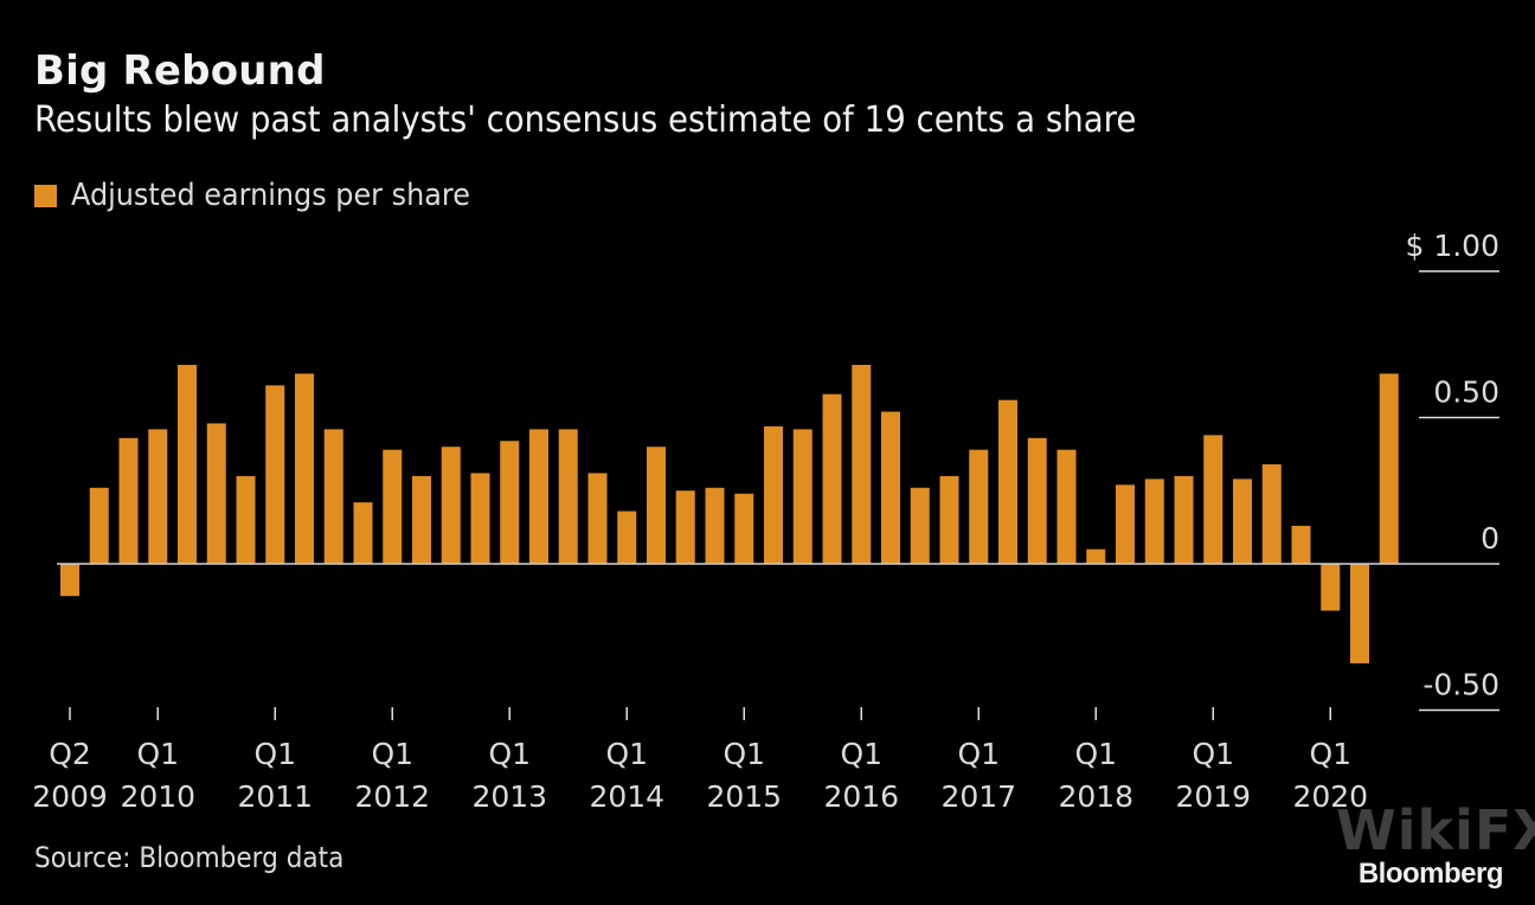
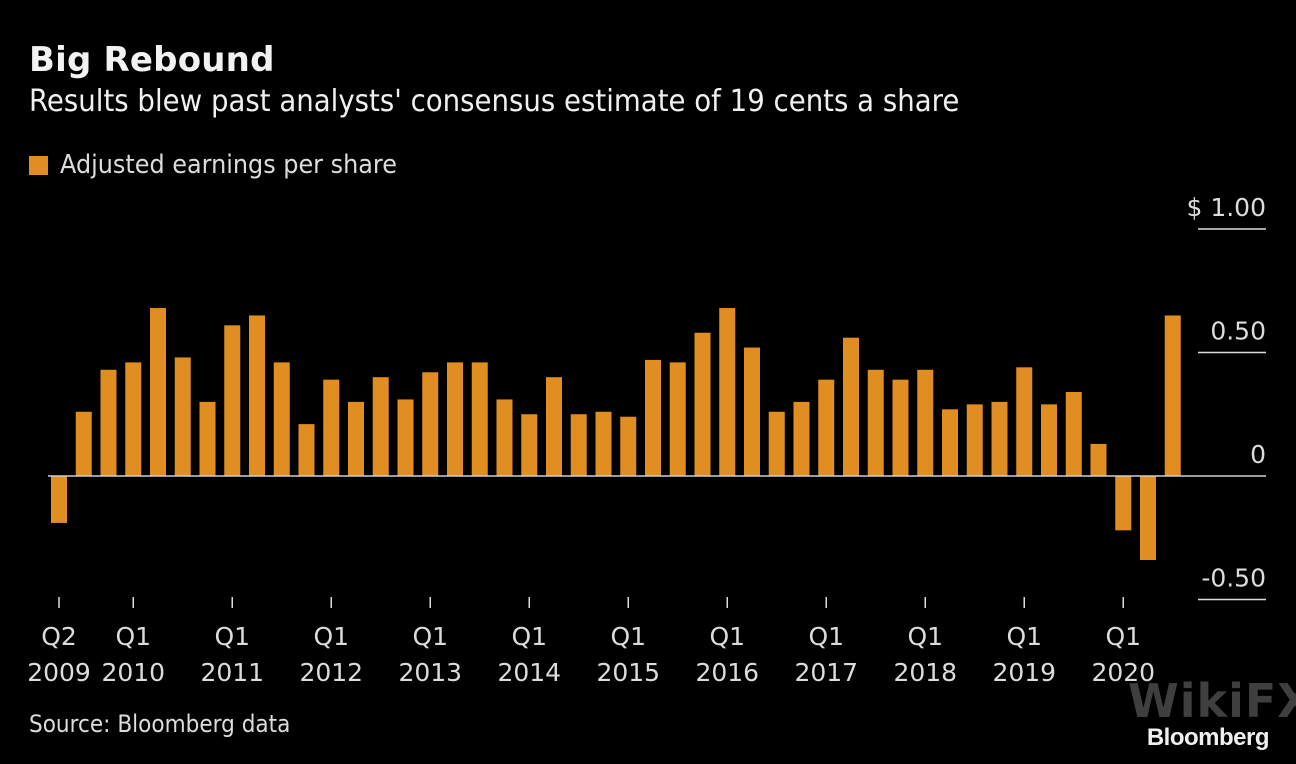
Q2 2009: -0.11 -> -0.19
Q1 2014: 0.18 -> 0.25
Q1 2018: 0.05 -> 0.43
Q1 2020: -0.16 -> -0.22
